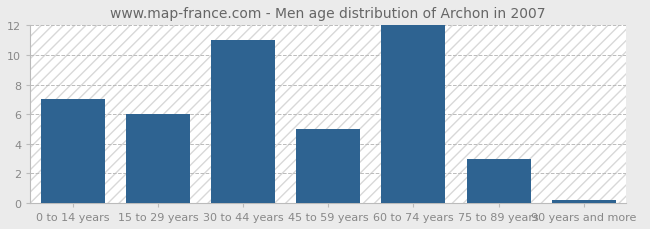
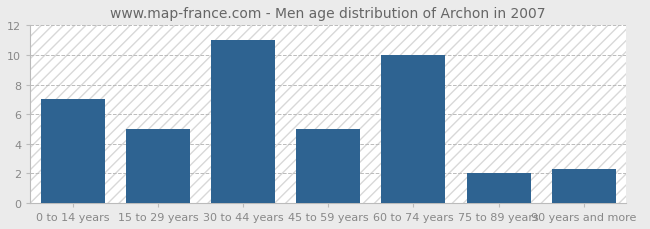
15 to 29 years: 6.0 -> 5.0
60 to 74 years: 12.0 -> 10.0
75 to 89 years: 3.0 -> 2.0
90 years and more: 0.2 -> 2.3
